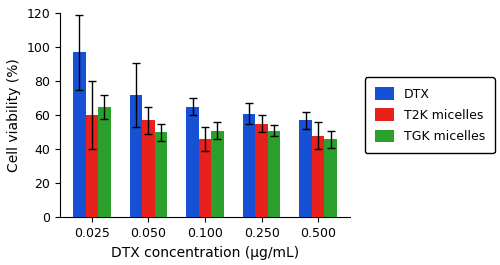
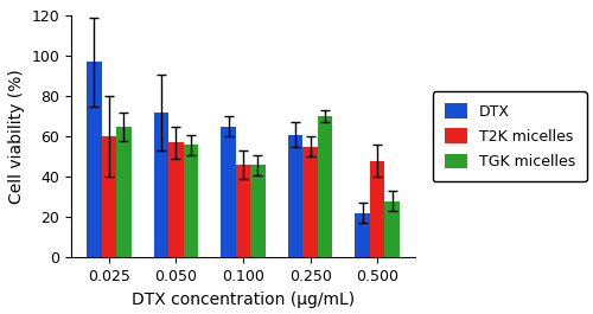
TGK micelles/0.050: 50 -> 56
TGK micelles/0.100: 51 -> 46
TGK micelles/0.250: 51 -> 70
DTX/0.500: 57 -> 22
TGK micelles/0.500: 46 -> 28
